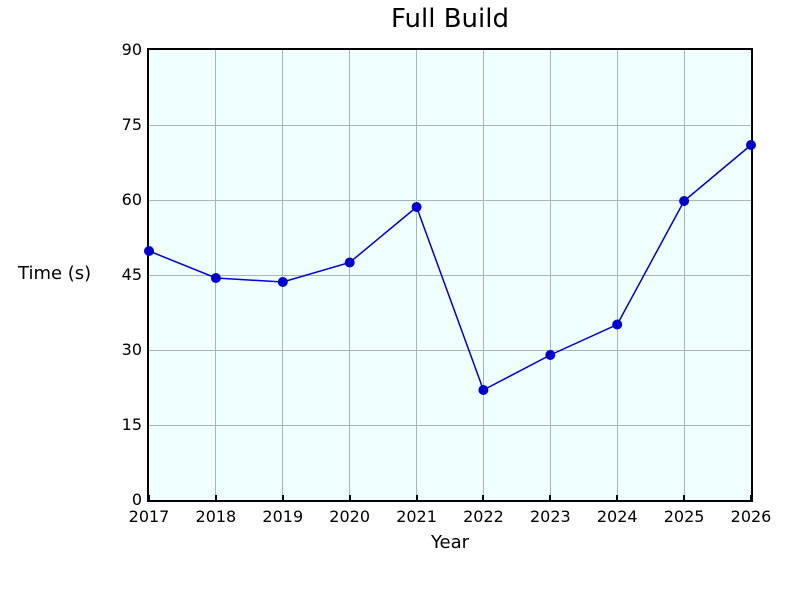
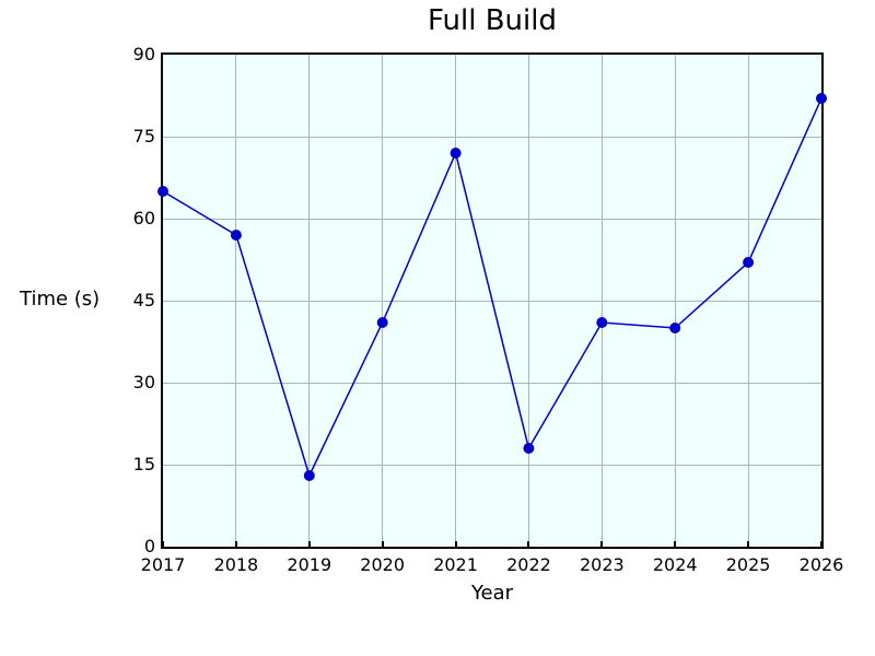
2017: 50 -> 65
2018: 44 -> 57
2019: 44 -> 13
2020: 48 -> 41
2021: 59 -> 72
2022: 22 -> 18
2023: 29 -> 41
2024: 35 -> 40
2025: 60 -> 52
2026: 71 -> 82
